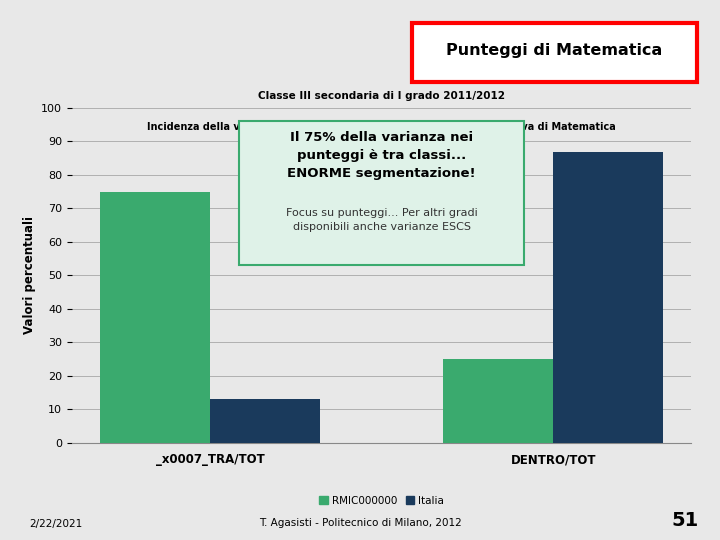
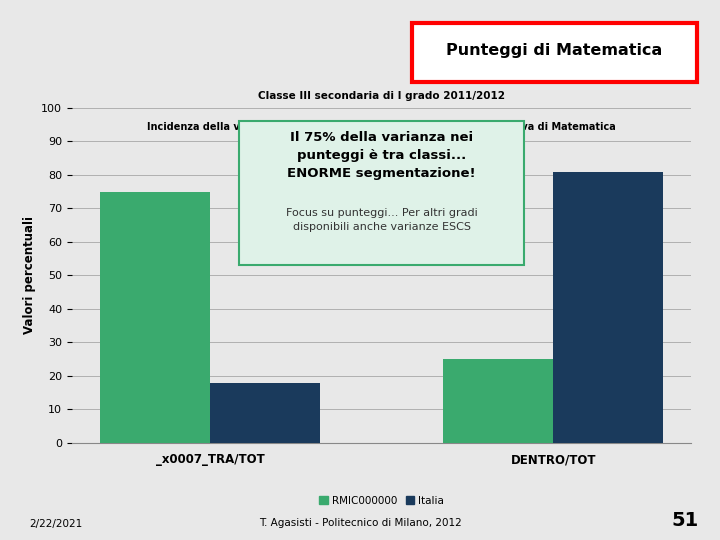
Italia/_x0007_TRA/TOT: 13 -> 18
Italia/DENTRO/TOT: 87 -> 81
